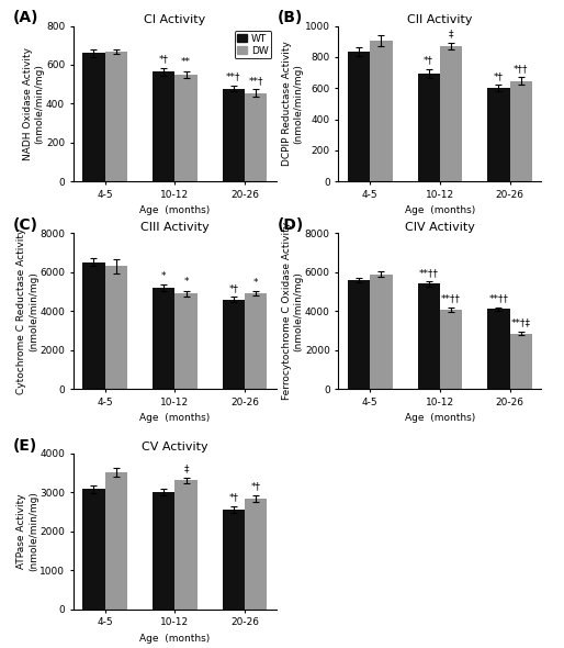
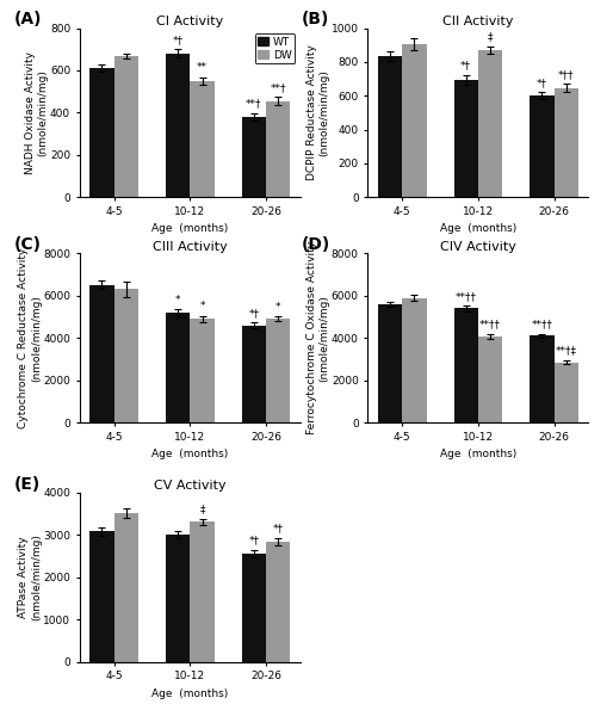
CI Activity/WT/4-5: 660 -> 610
CI Activity/WT/10-12: 560 -> 680
CI Activity/WT/20-26: 480 -> 380
